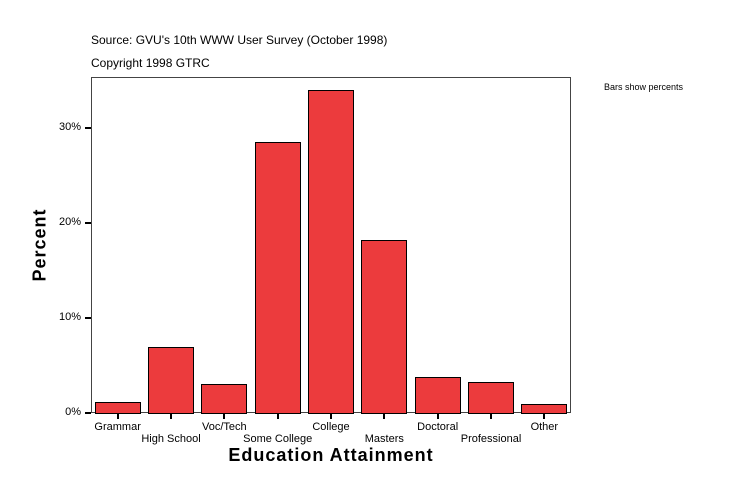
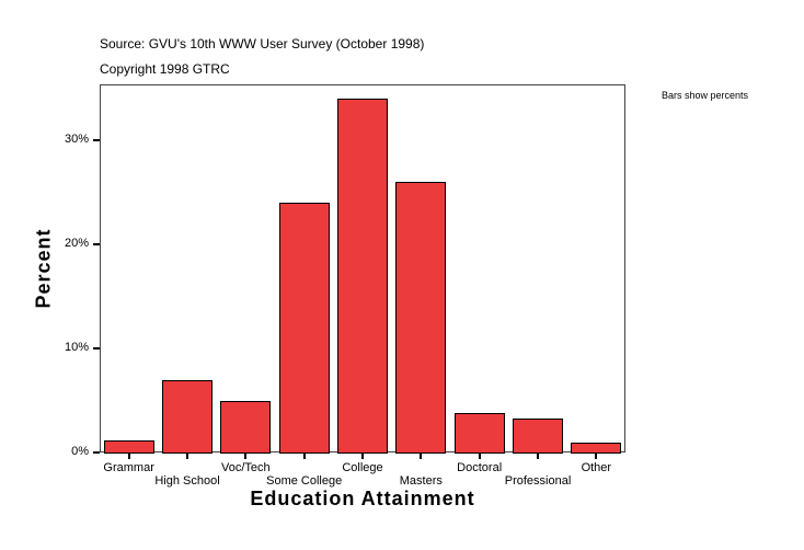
Voc/Tech: 3% -> 5%
Some College: 28% -> 24%
Masters: 18% -> 26%
